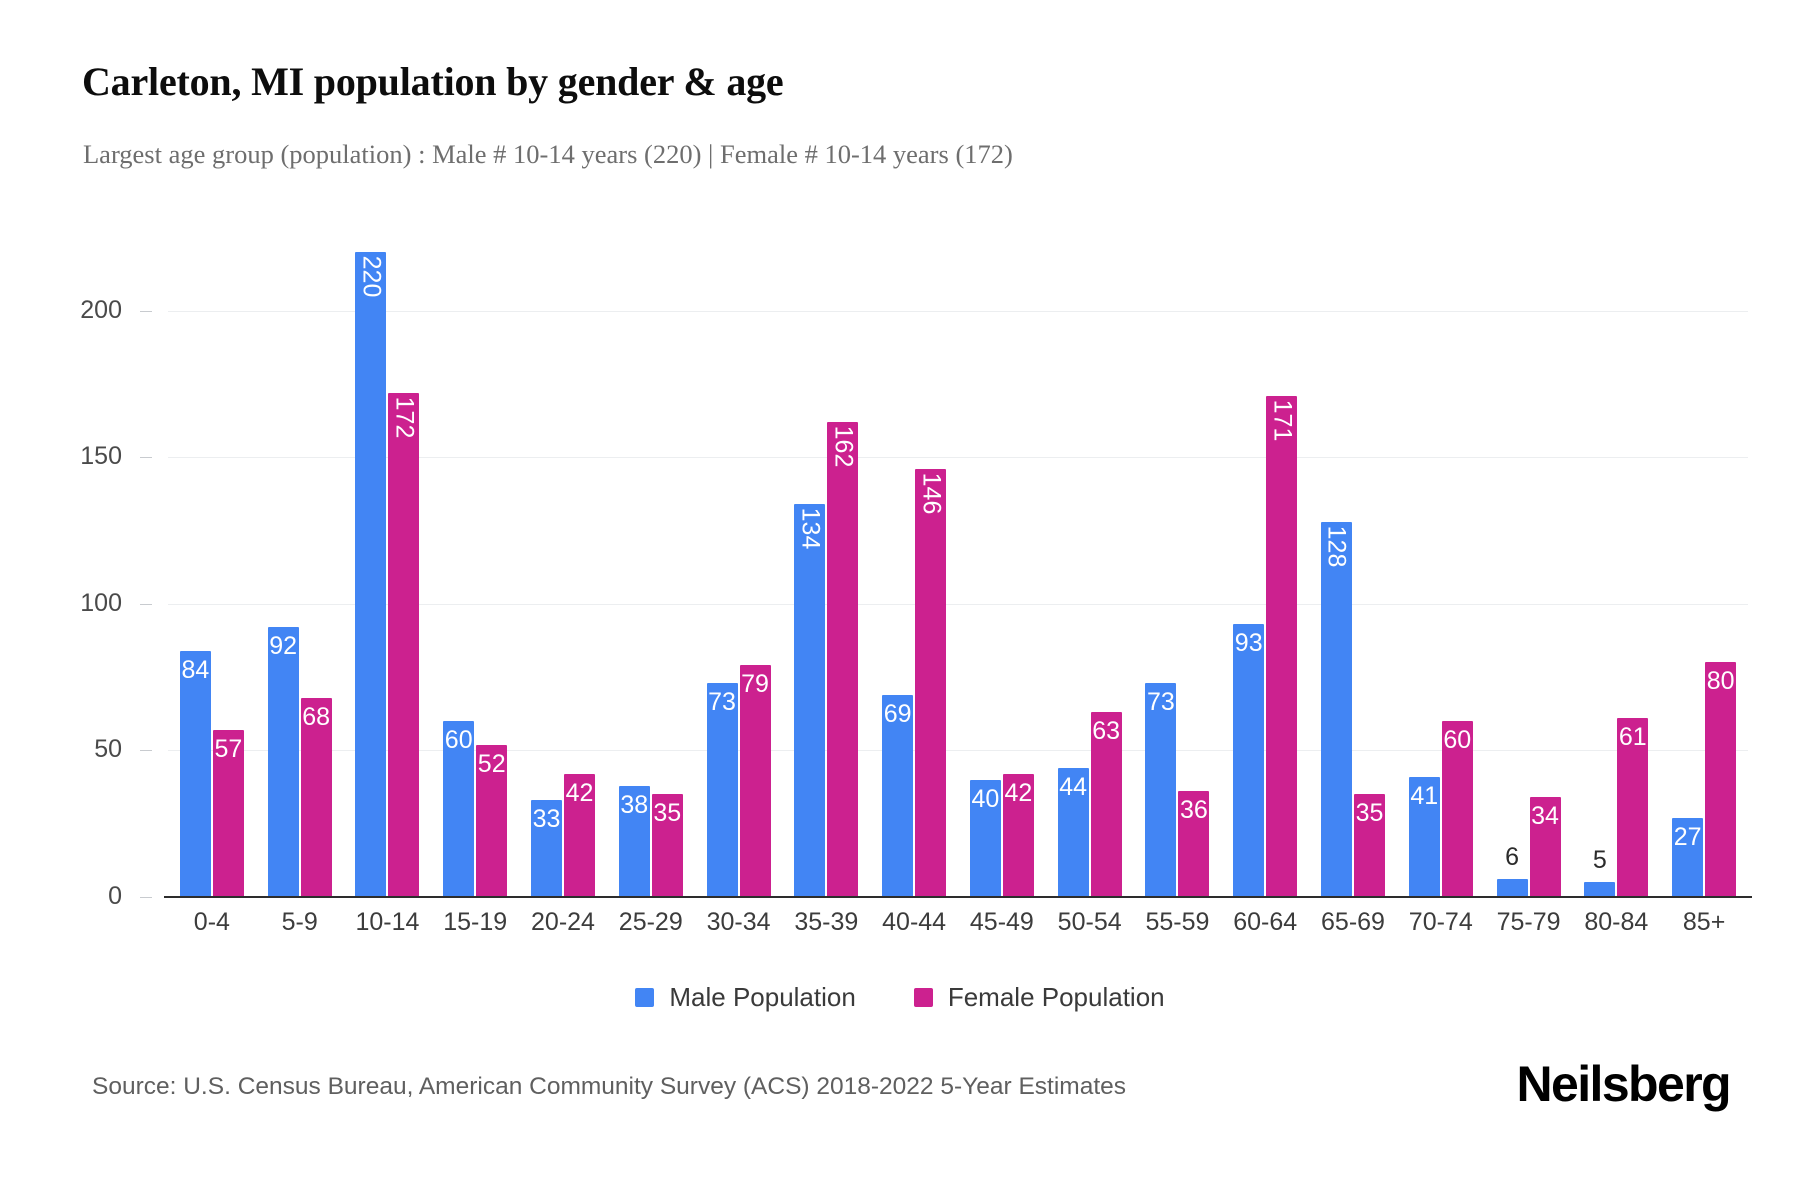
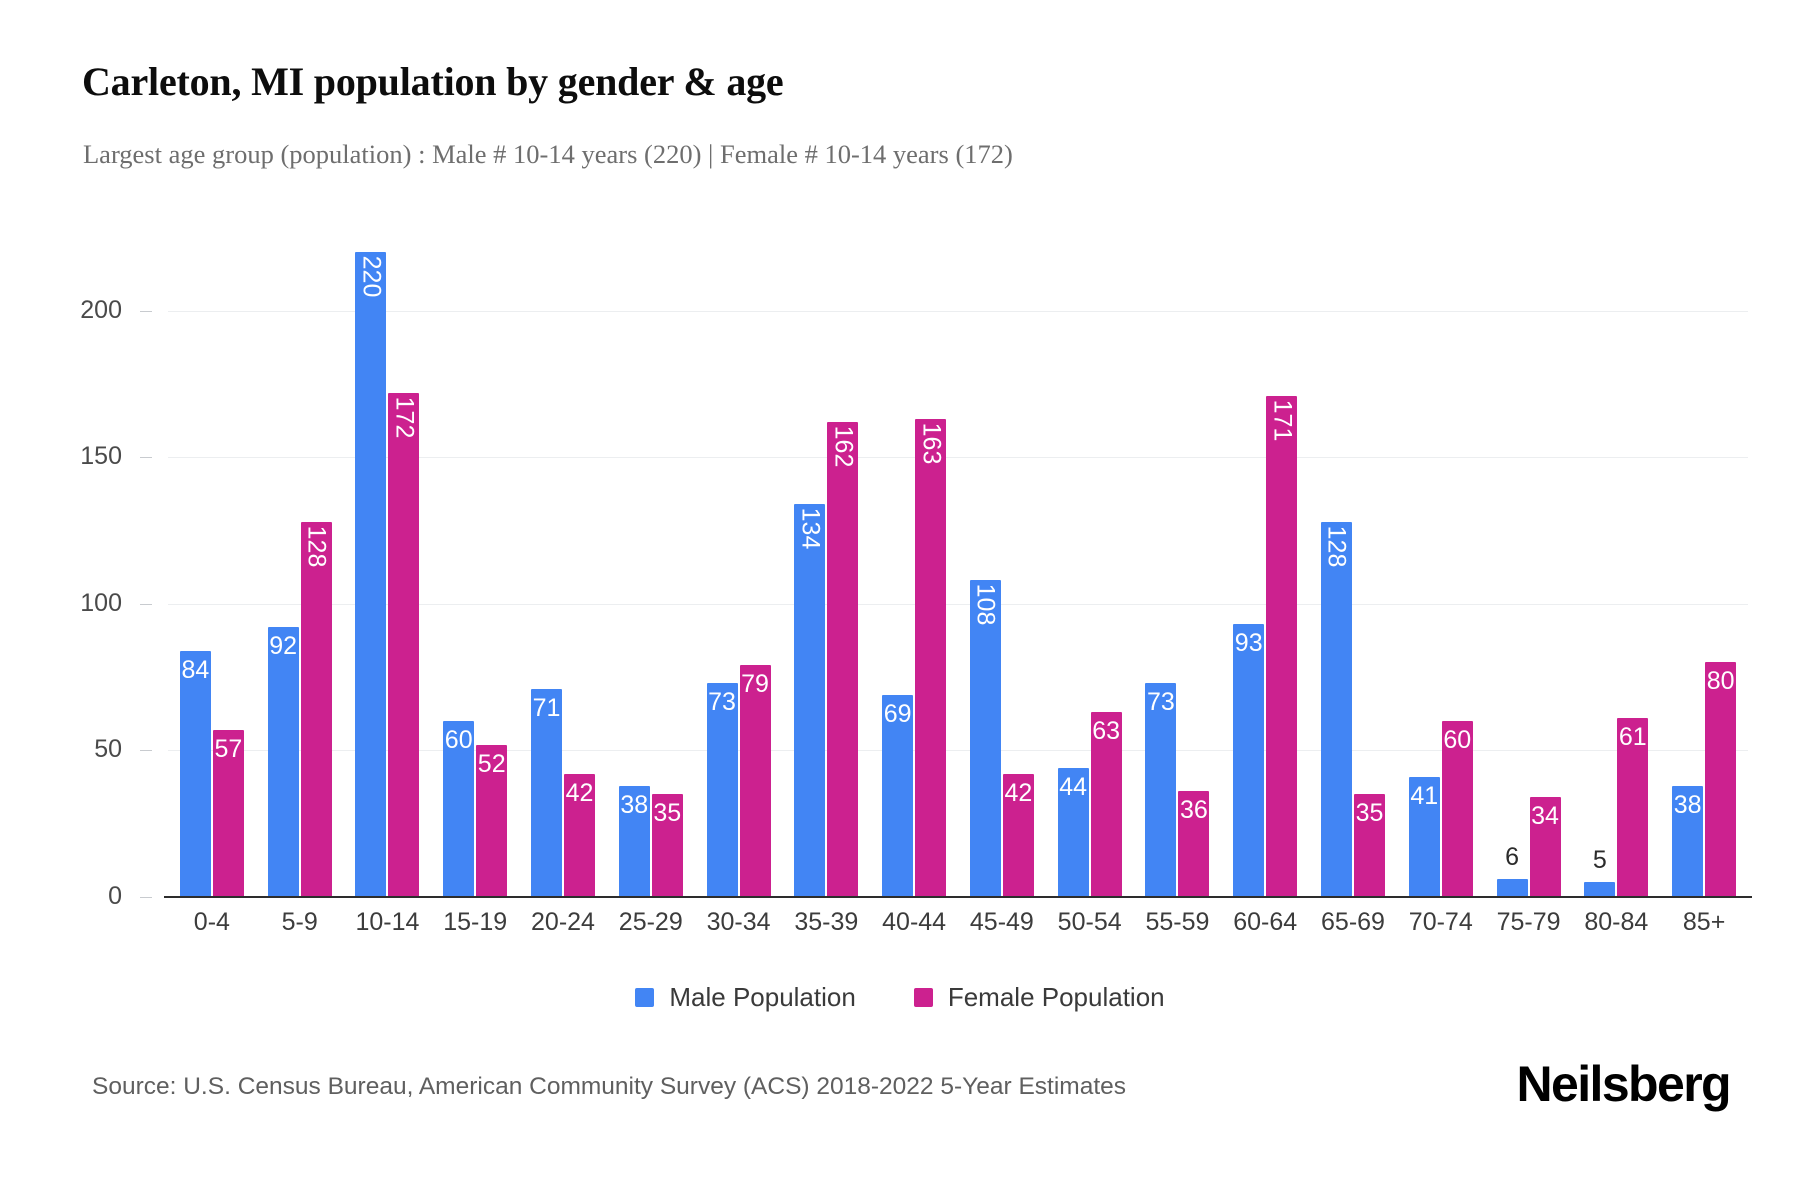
Female Population/5-9: 68 -> 128
Male Population/20-24: 33 -> 71
Female Population/40-44: 146 -> 163
Male Population/45-49: 40 -> 108
Male Population/85+: 27 -> 38
